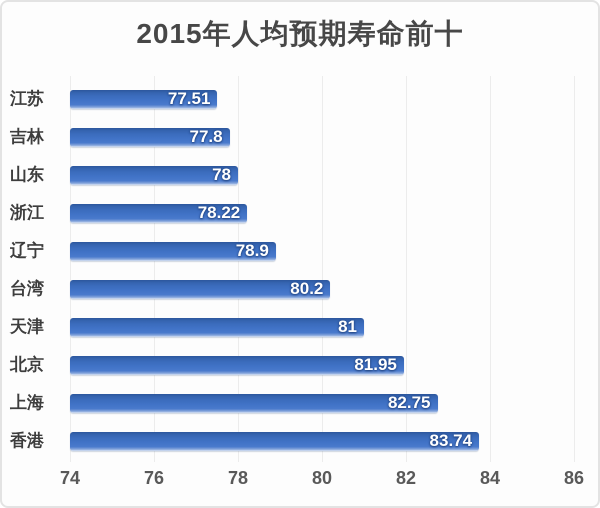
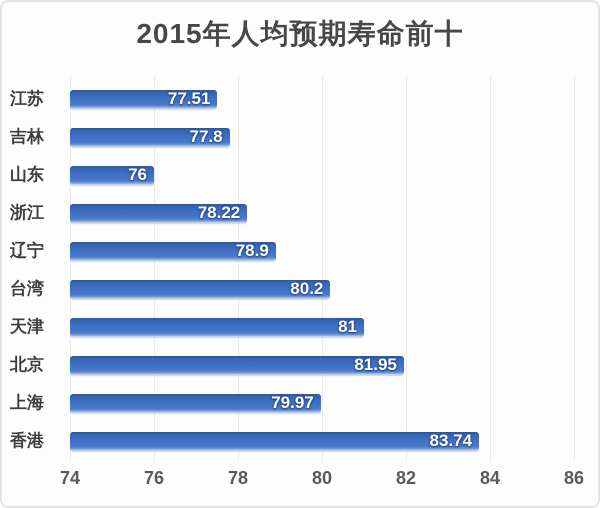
山东: 78 -> 76
上海: 82.75 -> 79.97
